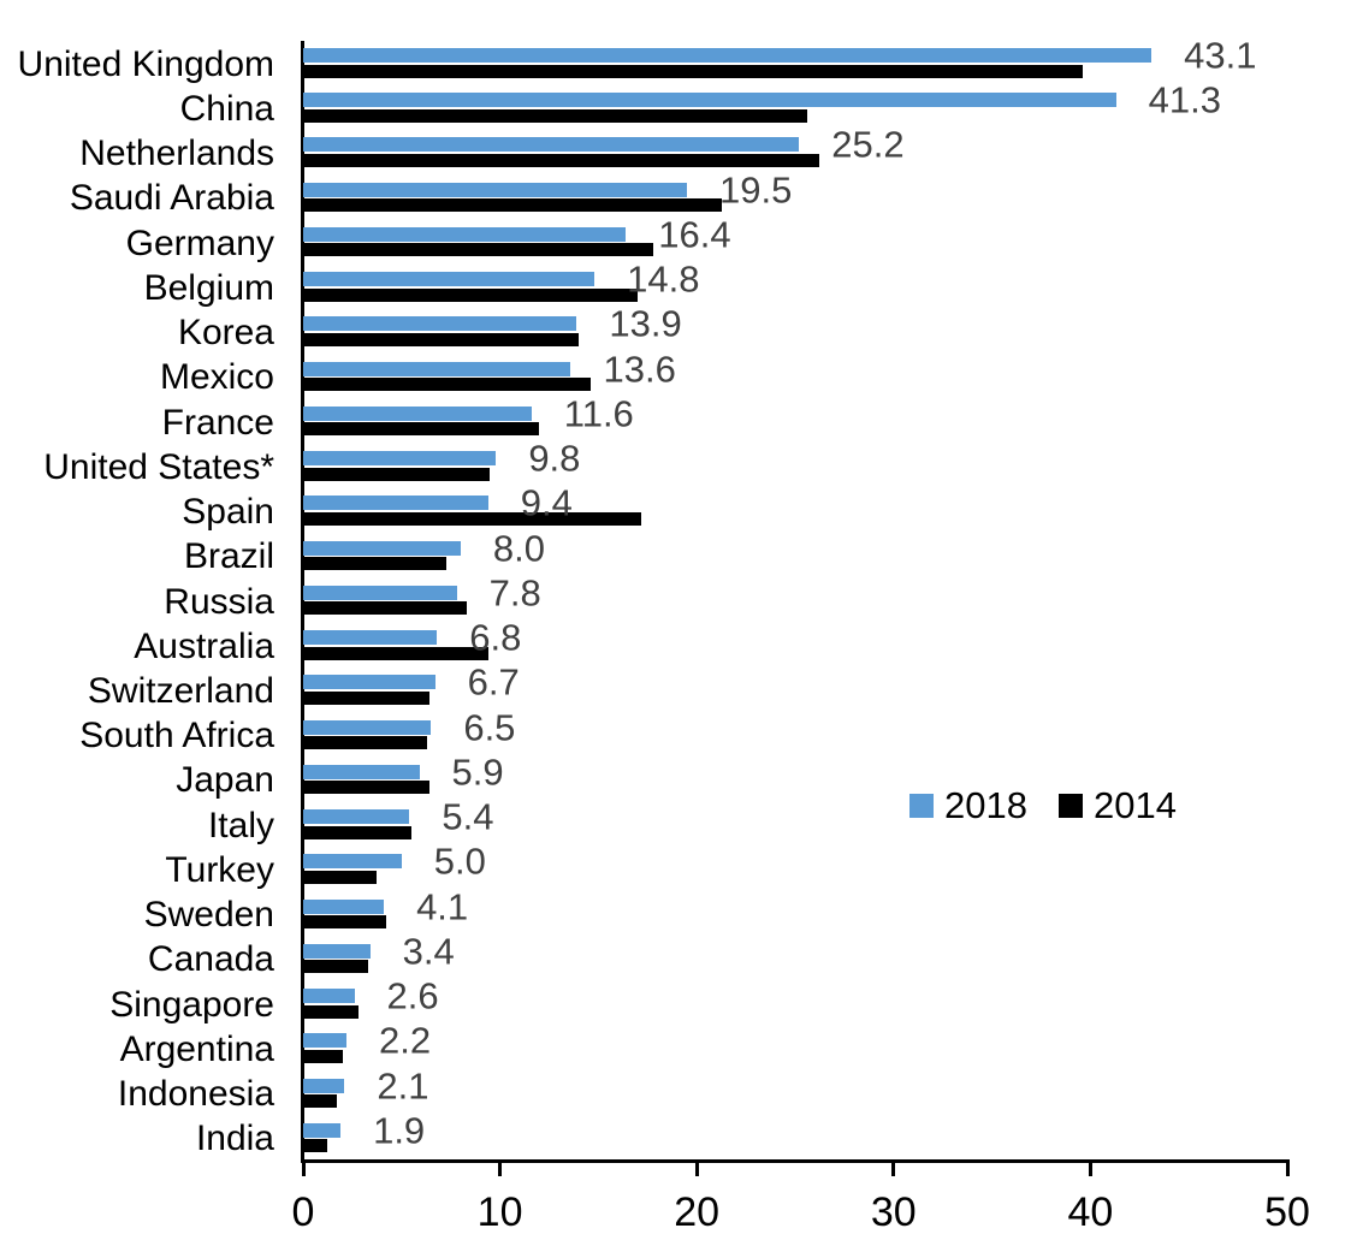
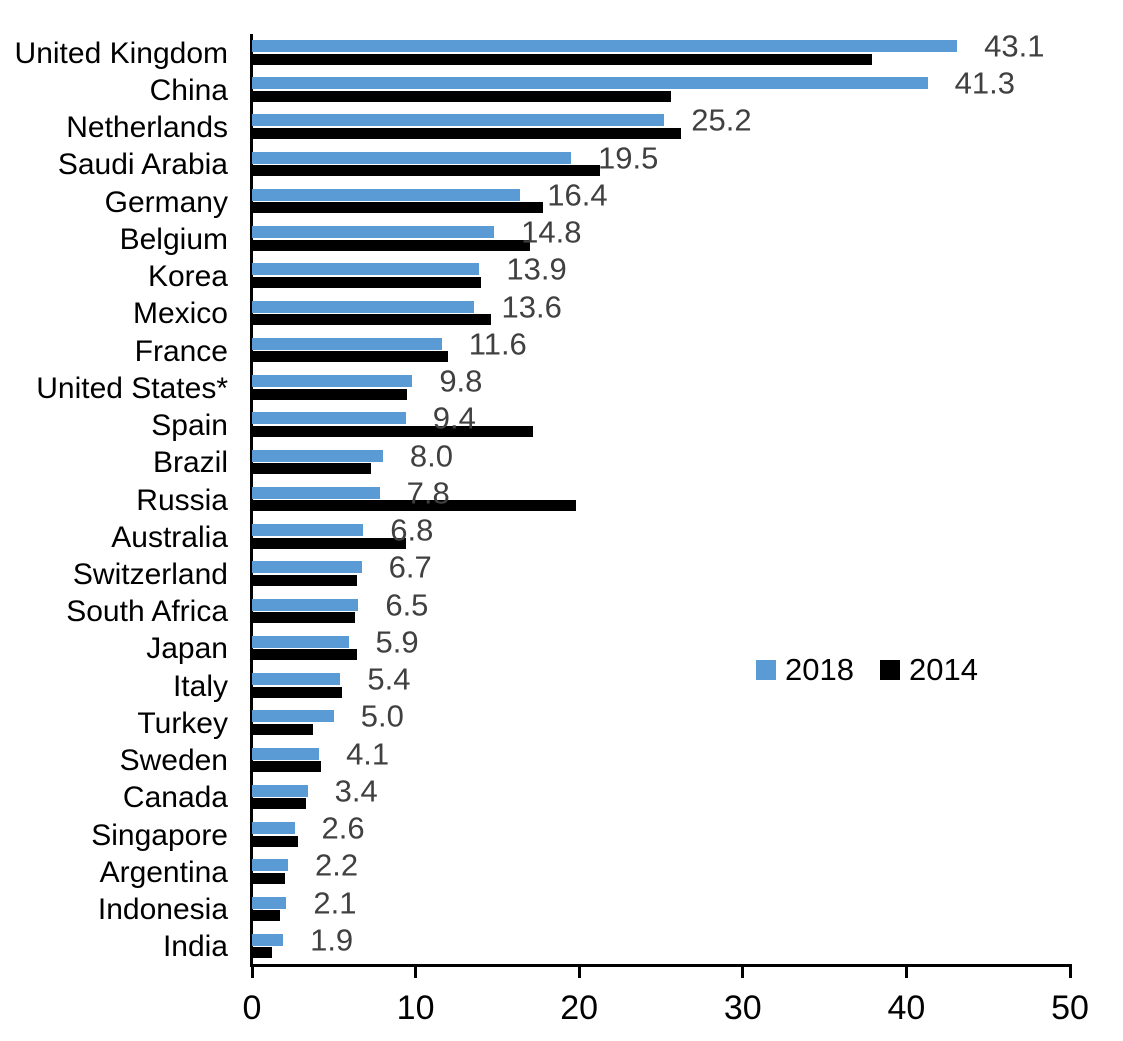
2014/United Kingdom: 39.6 -> 37.9
2014/Russia: 8.3 -> 19.8
